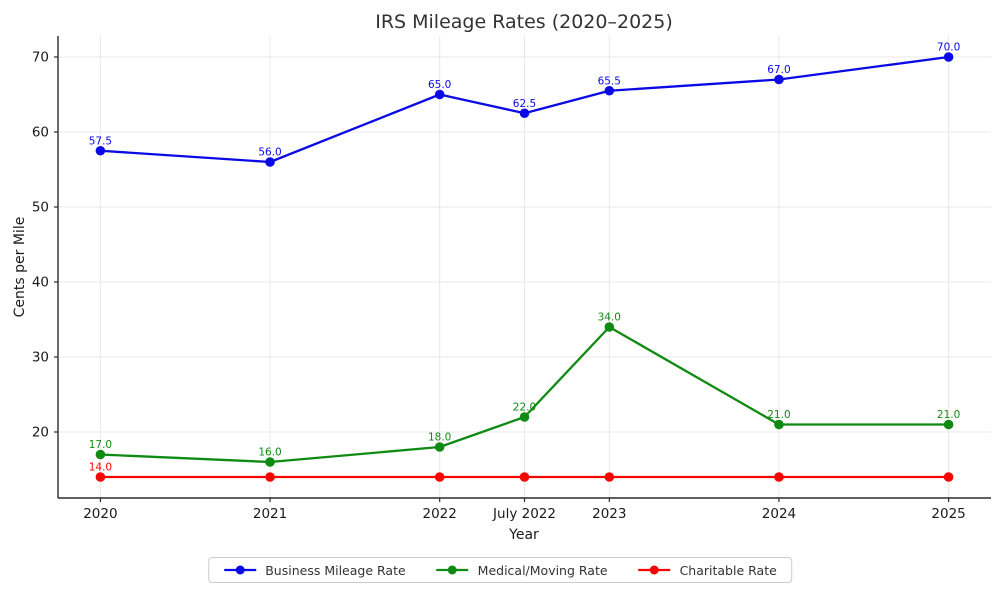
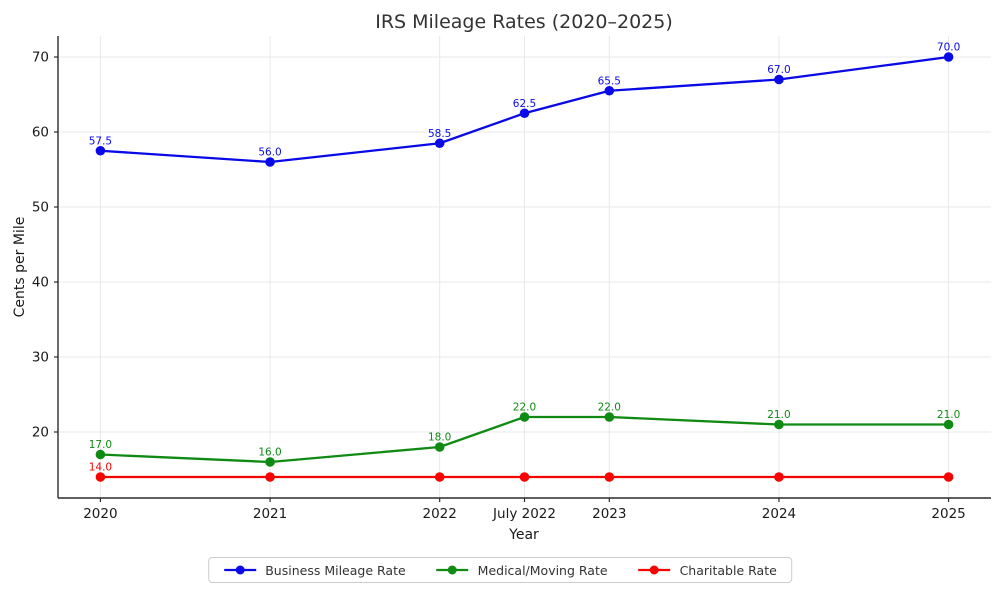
Business Mileage Rate/2022: 65.0 -> 58.5
Medical/Moving Rate/2023: 34.0 -> 22.0
